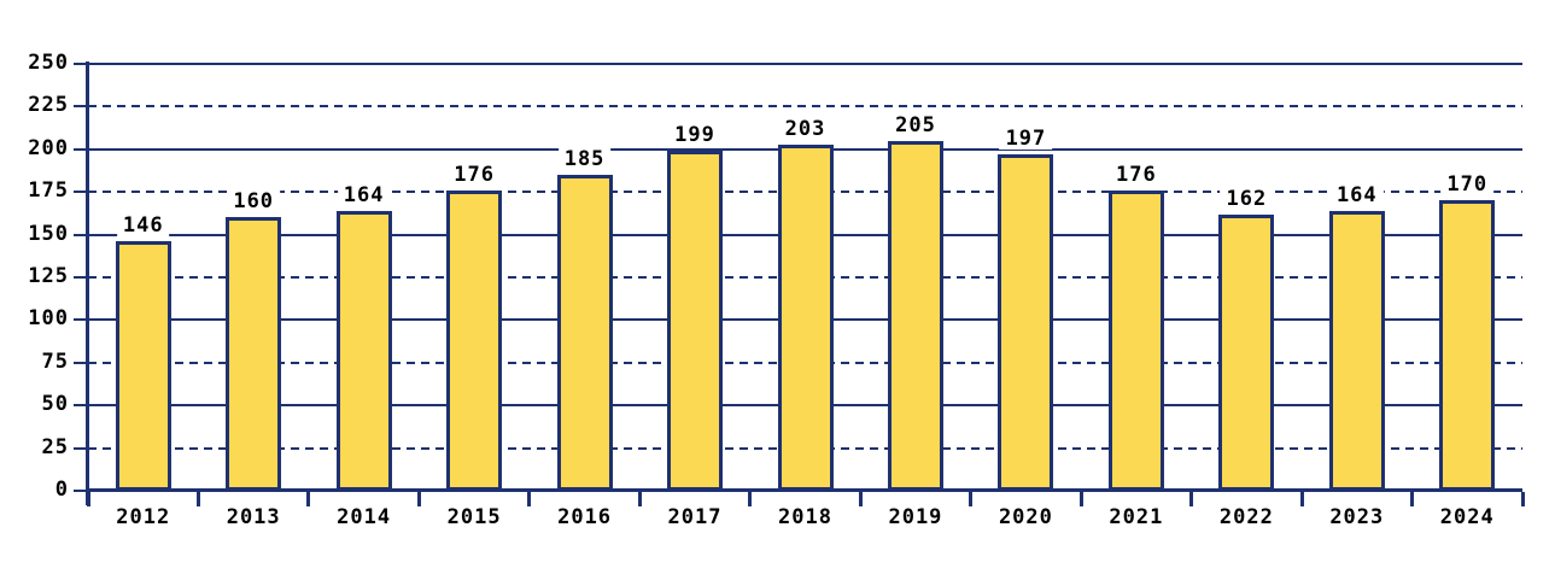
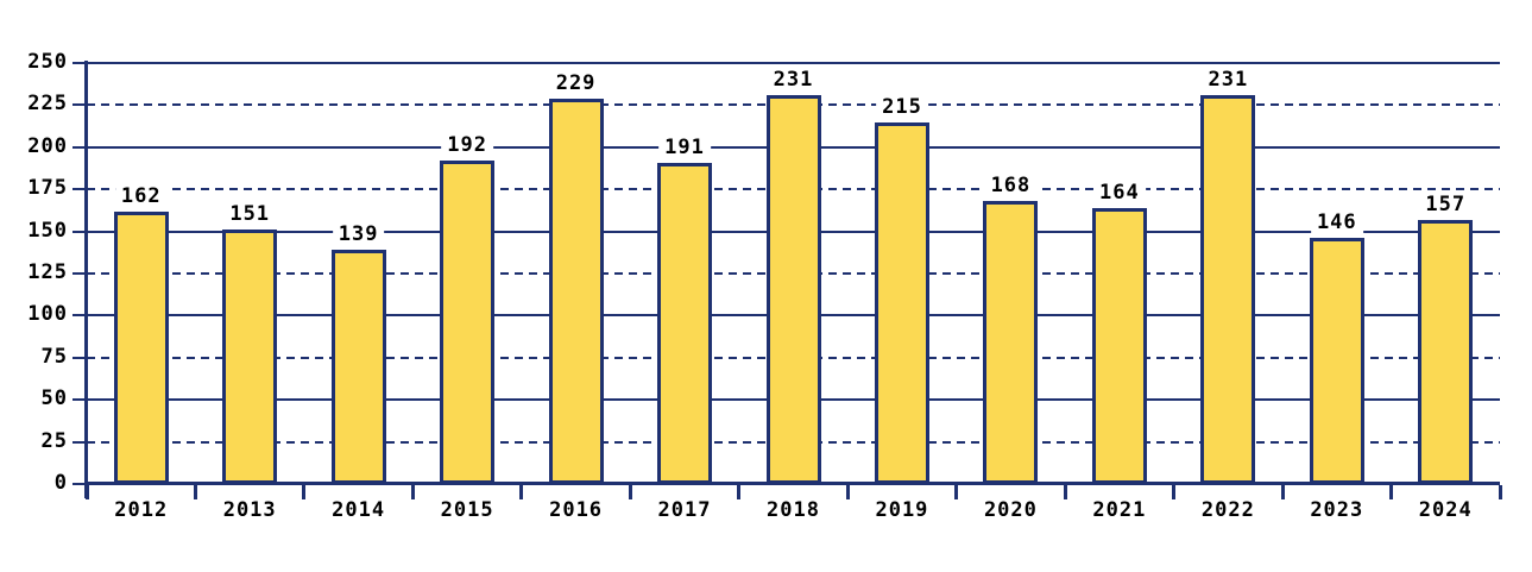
2012: 146 -> 162
2013: 160 -> 151
2014: 164 -> 139
2015: 176 -> 192
2016: 185 -> 229
2017: 199 -> 191
2018: 203 -> 231
2019: 205 -> 215
2020: 197 -> 168
2021: 176 -> 164
2022: 162 -> 231
2023: 164 -> 146
2024: 170 -> 157
